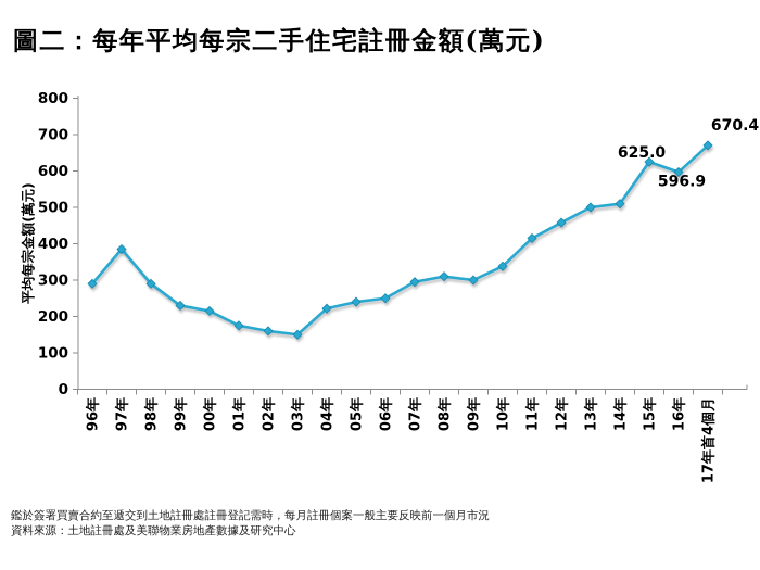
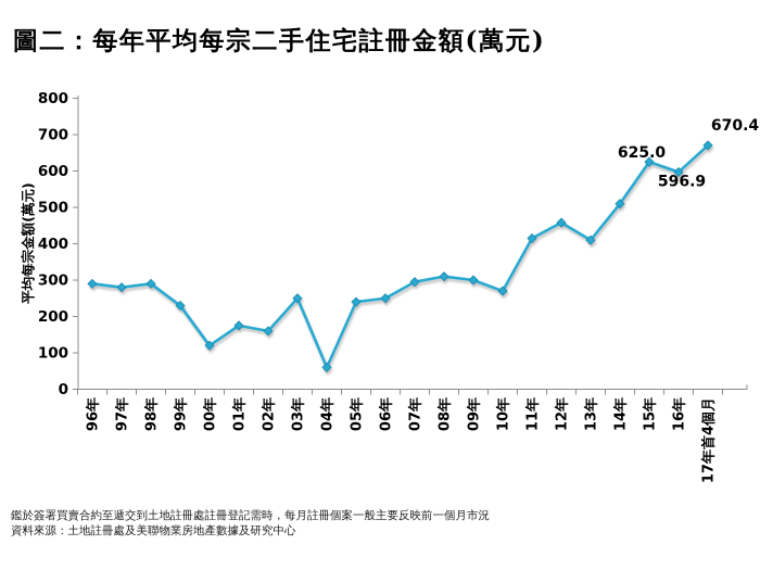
97年: 380 -> 280
00年: 220 -> 120
03年: 150 -> 250
04年: 220 -> 60
10年: 340 -> 270
13年: 500 -> 410
